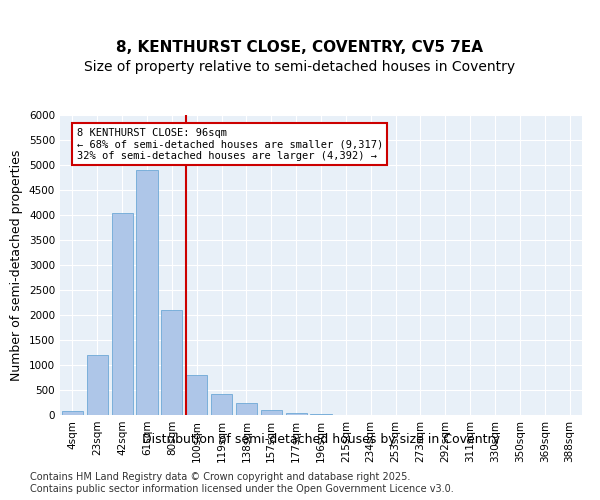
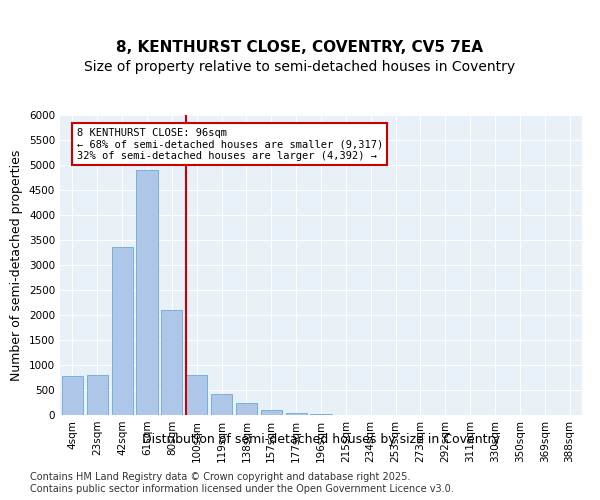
4sqm: 80 -> 780
23sqm: 1200 -> 800
42sqm: 4050 -> 3360
